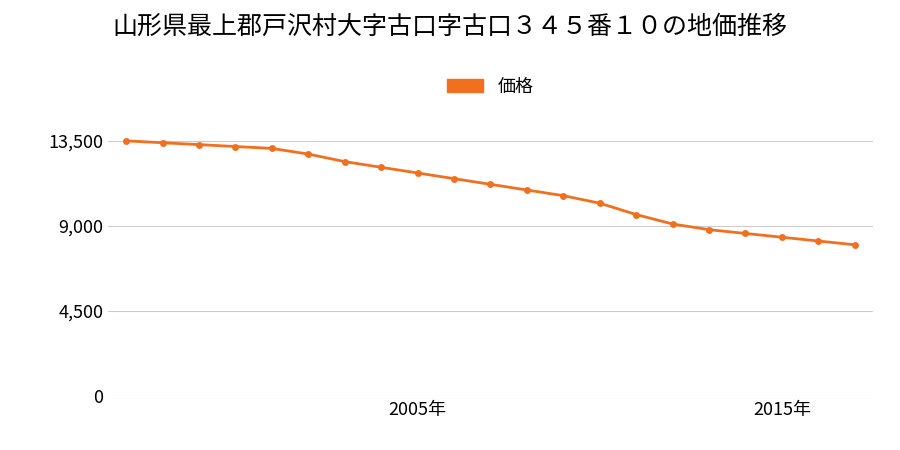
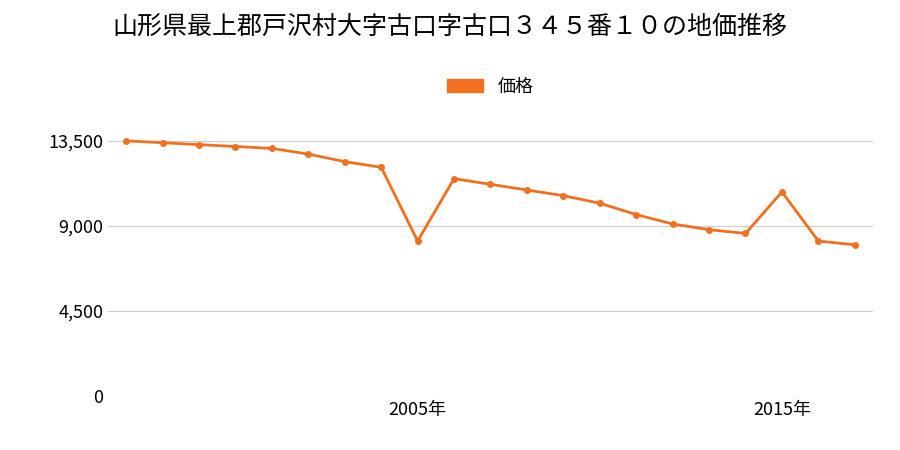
2005年: 11,800 -> 8,200
2015年: 8,400 -> 10,800
